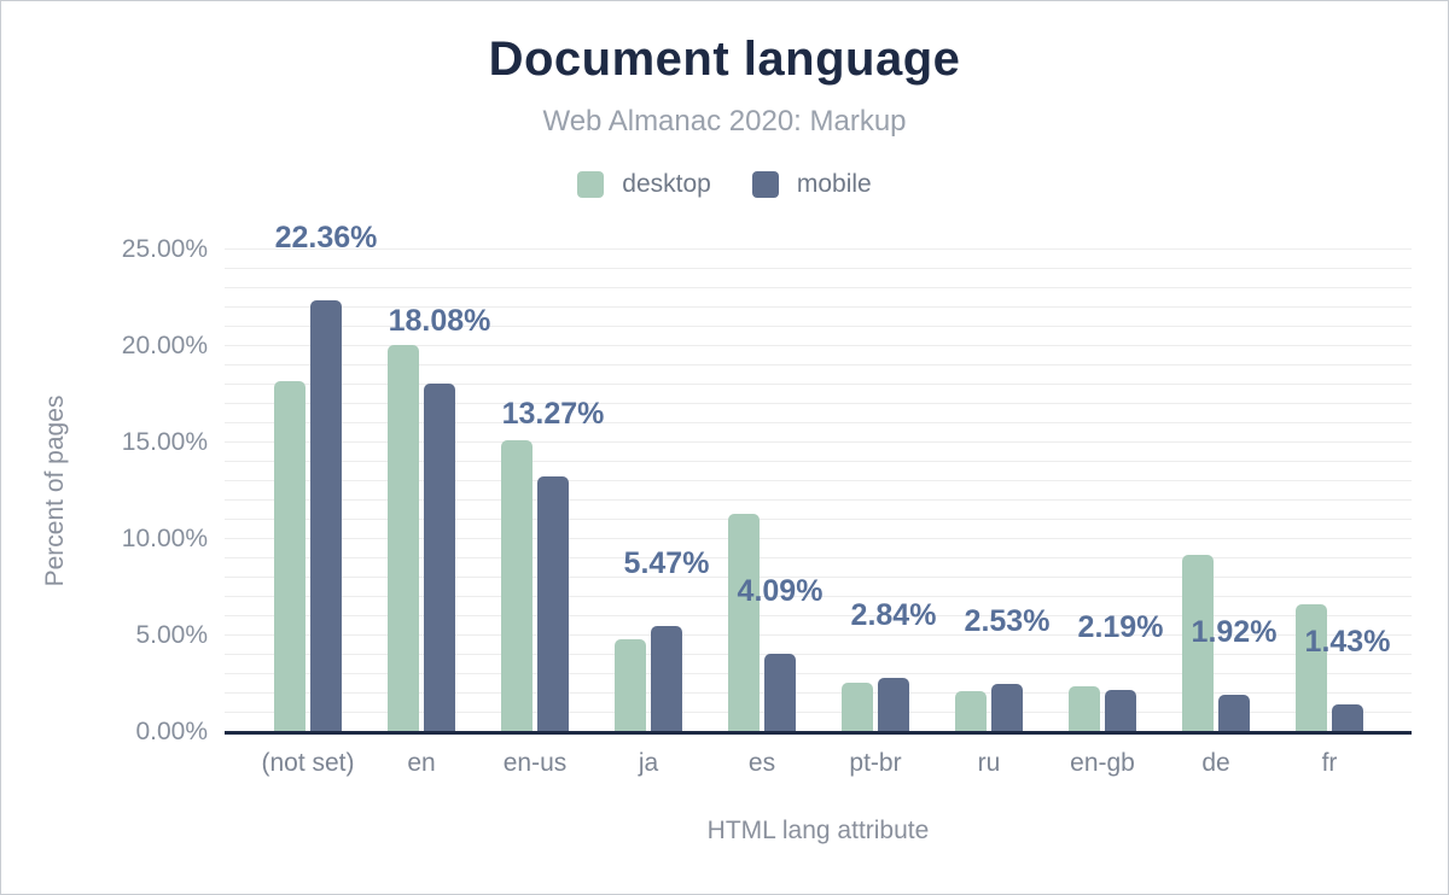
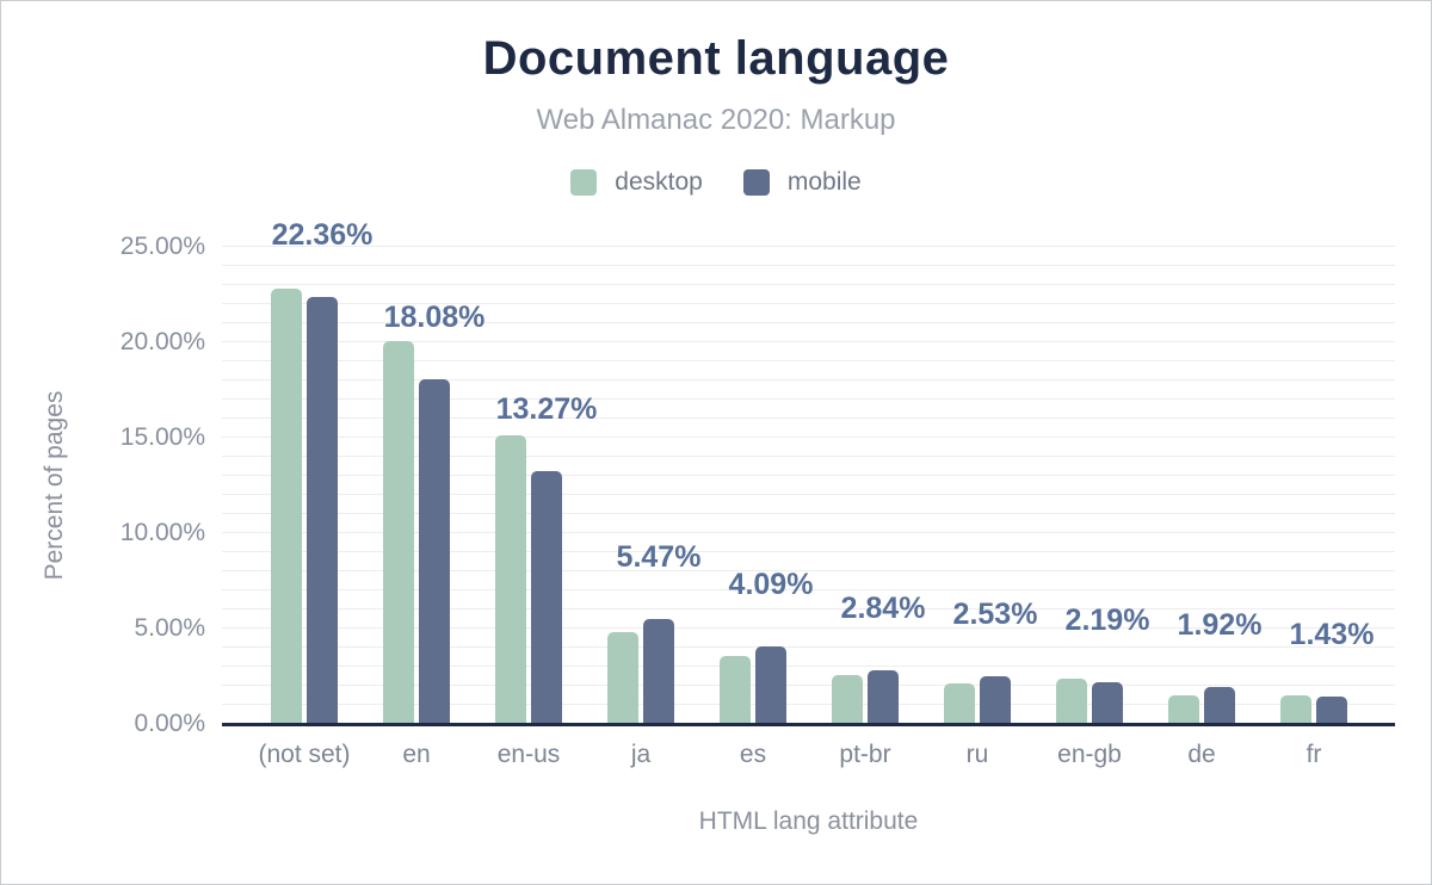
desktop/(not set): 18.2% -> 22.8%
desktop/es: 11.3% -> 3.6%
desktop/de: 9.2% -> 1.5%
desktop/fr: 6.6% -> 1.5%
